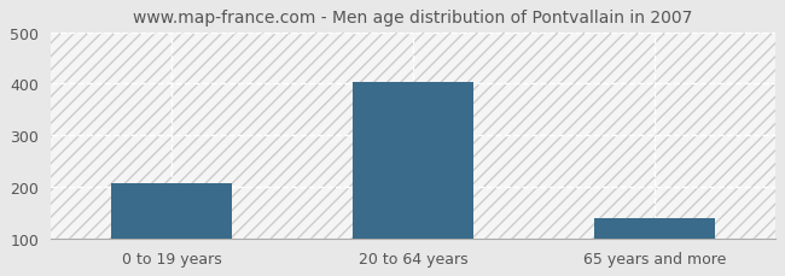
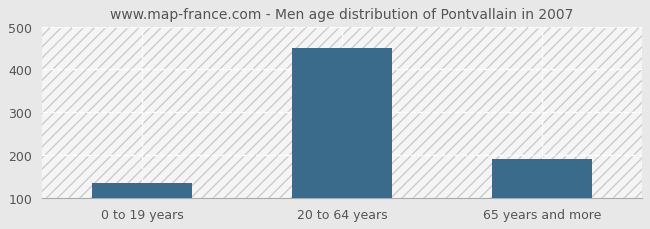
0 to 19 years: 207 -> 135
20 to 64 years: 403 -> 450
65 years and more: 140 -> 190
